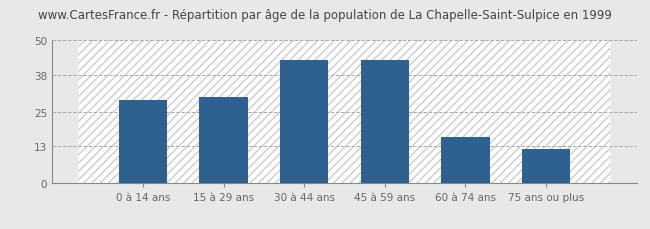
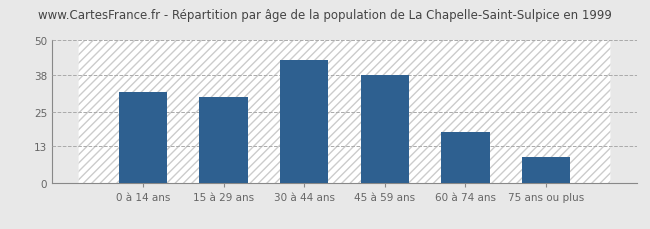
0 à 14 ans: 29 -> 32
45 à 59 ans: 43 -> 38
60 à 74 ans: 16 -> 18
75 ans ou plus: 12 -> 9
